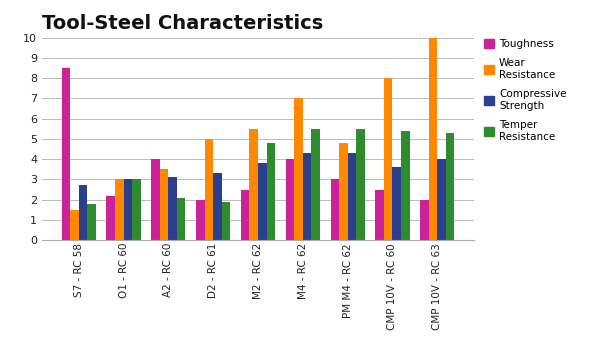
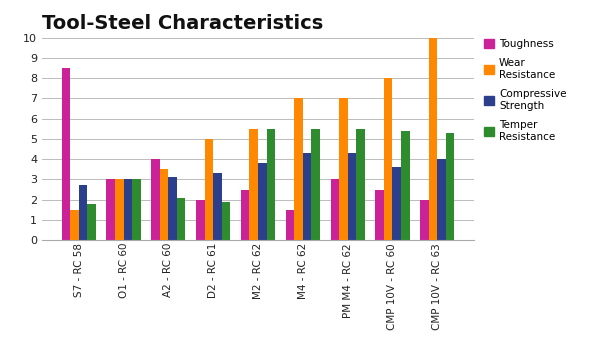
Toughness/O1 - RC 60: 2.2 -> 3.0
Temper Resistance/M2 - RC 62: 4.8 -> 5.5
Toughness/M4 - RC 62: 4.0 -> 1.5
Wear Resistance/PM M4 - RC 62: 4.8 -> 7.0
